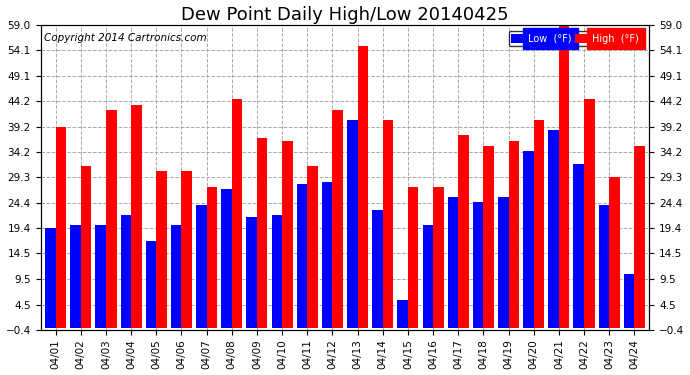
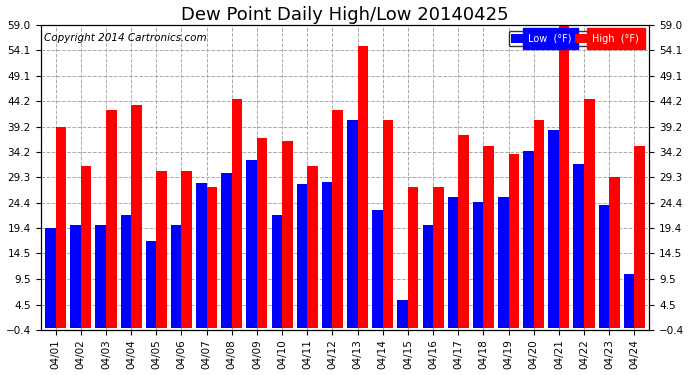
Low (°F)/04/07: 24.0 -> 28.2
Low (°F)/04/08: 27.0 -> 30.2
Low (°F)/04/09: 21.5 -> 32.8
High (°F)/04/19: 36.5 -> 33.8
